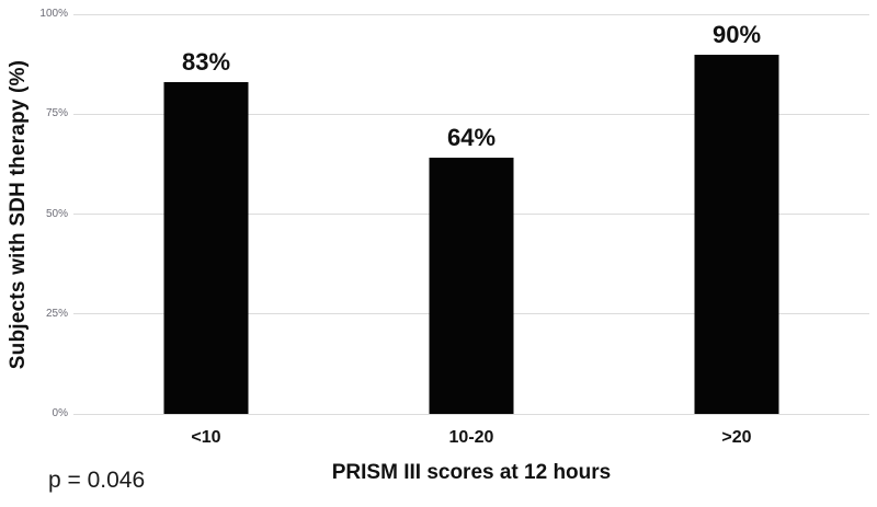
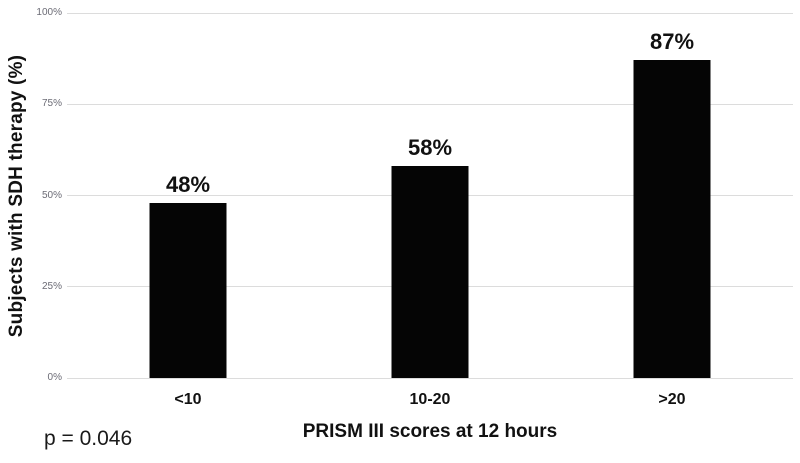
<10: 83% -> 48%
10-20: 64% -> 58%
>20: 90% -> 87%
